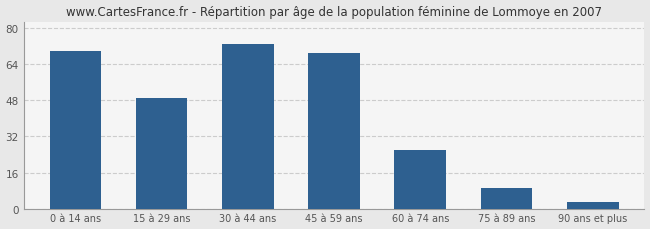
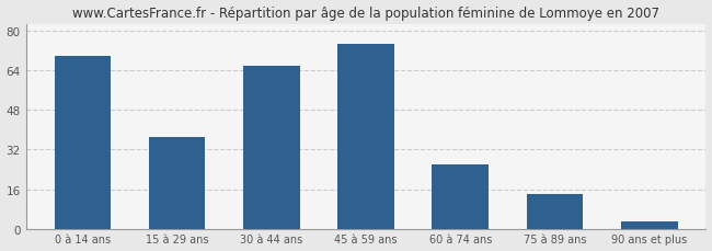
15 à 29 ans: 49 -> 37
30 à 44 ans: 73 -> 66
45 à 59 ans: 69 -> 75
75 à 89 ans: 9 -> 14
